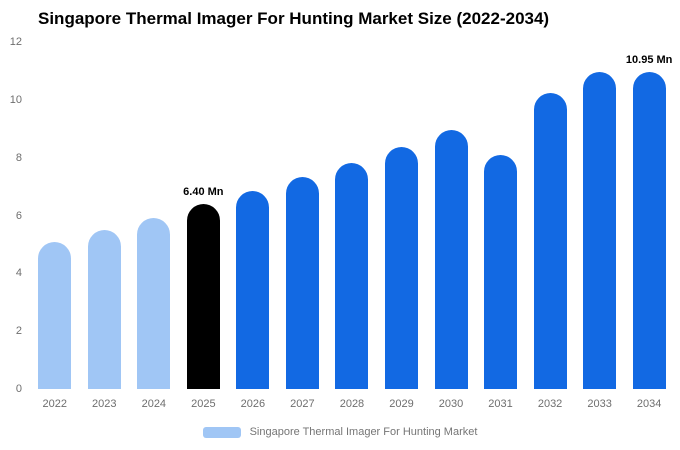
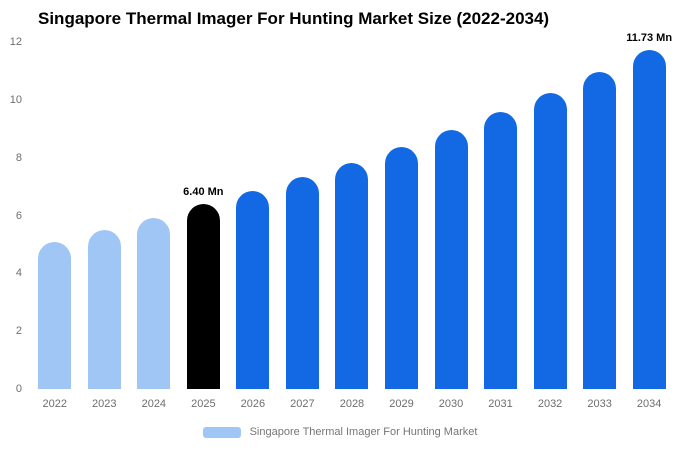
2031: 8.1 -> 9.6
2034: 10.95 -> 11.73
